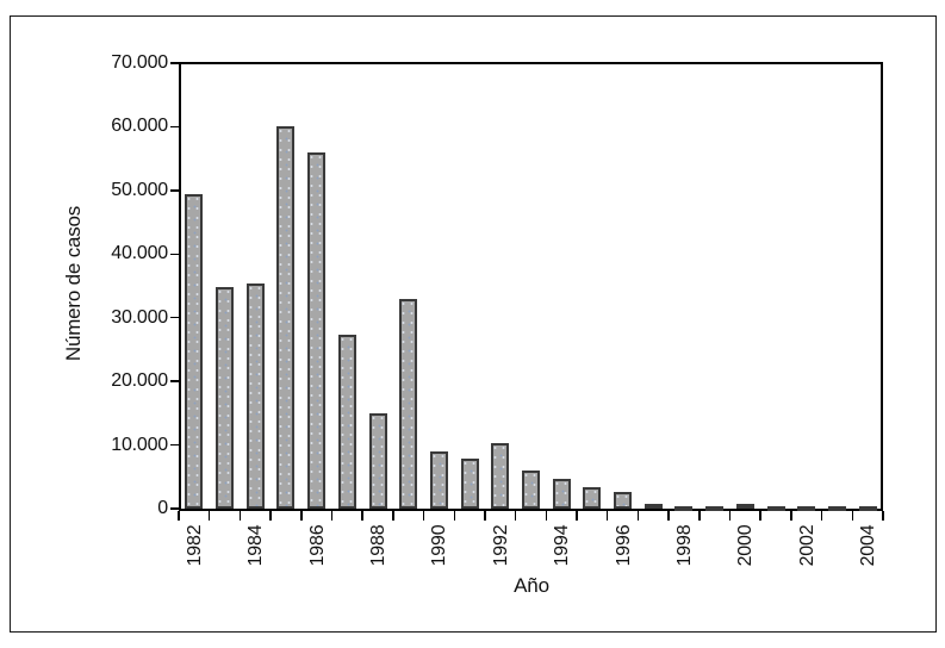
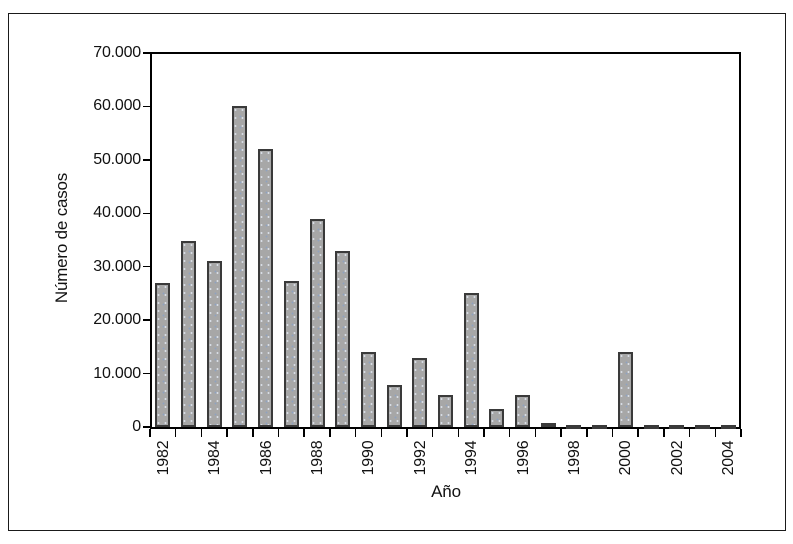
1982: 50000 -> 27000
1984: 35000 -> 31000
1986: 56000 -> 52000
1988: 15000 -> 39000
1990: 9000 -> 14000
1992: 10000 -> 13000
1994: 5000 -> 25000
1996: 3000 -> 6000
2000: 1000 -> 14000
